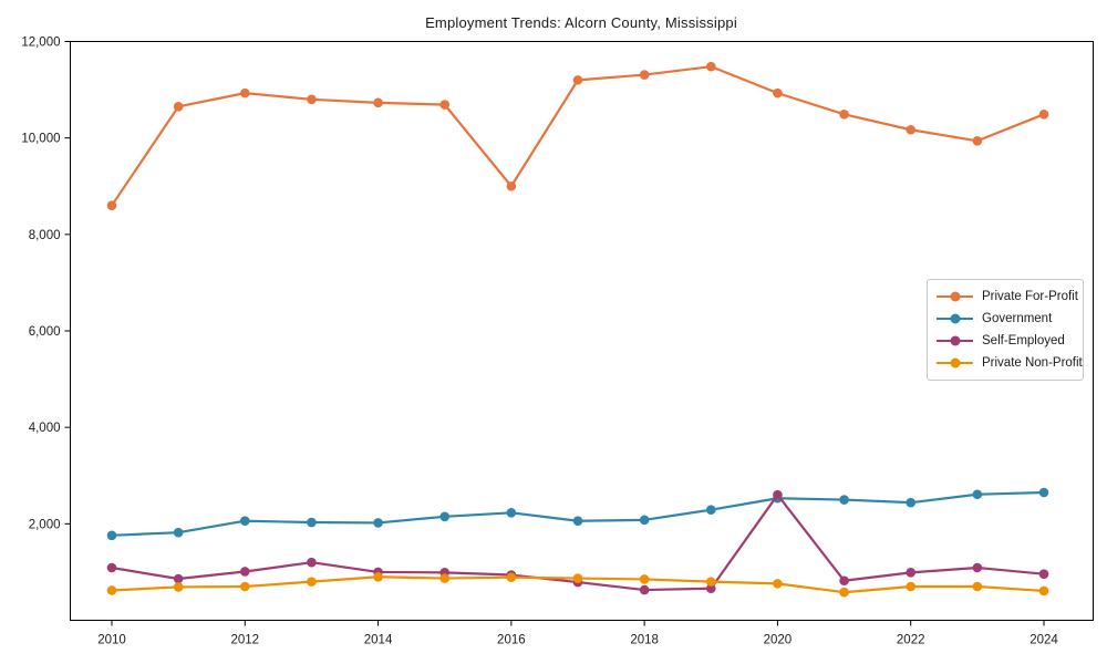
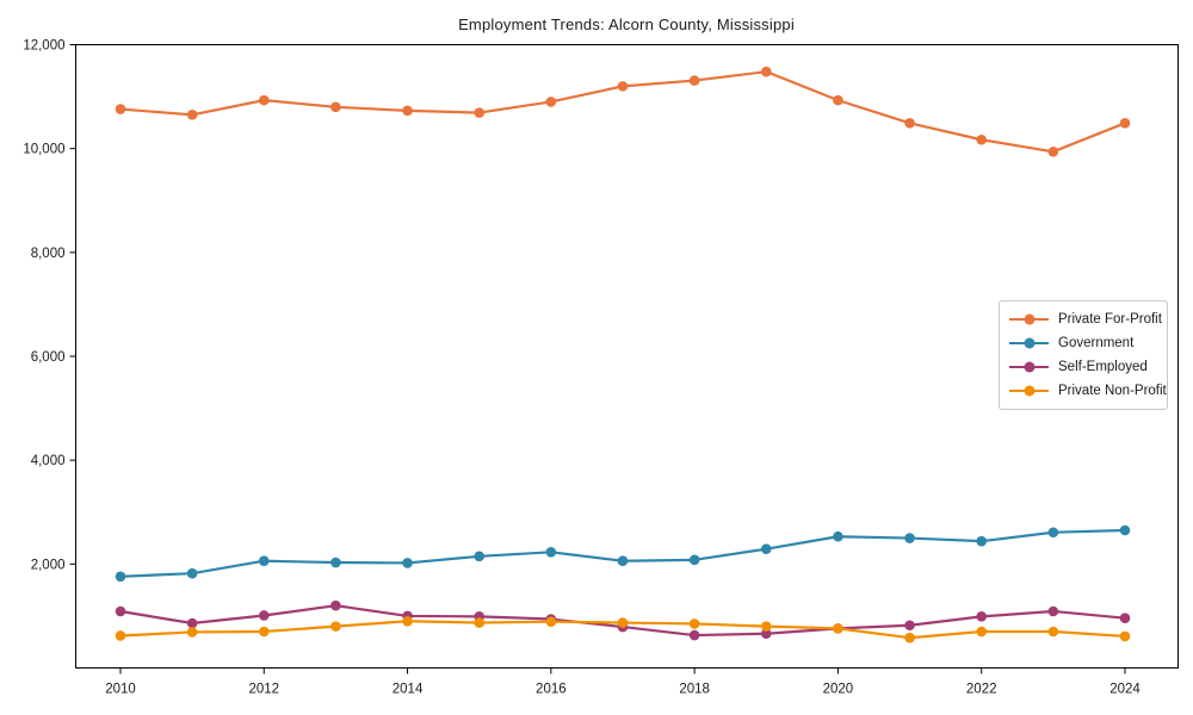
Private For-Profit/2010: 8600 -> 10800
Private For-Profit/2016: 9000 -> 10900
Self-Employed/2020: 2600 -> 800
